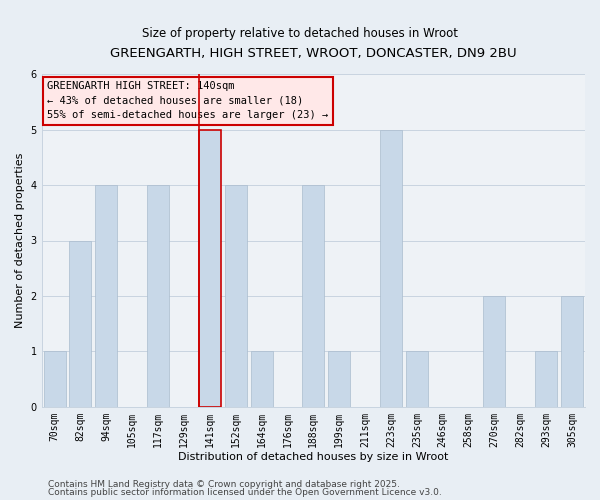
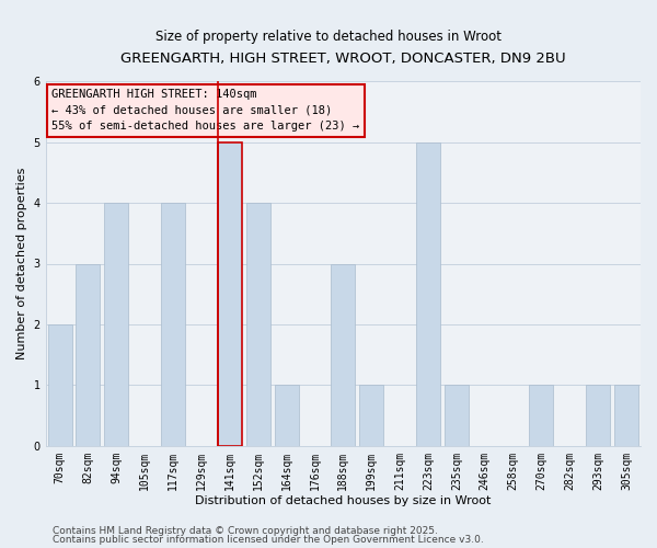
70sqm: 1 -> 2
188sqm: 4 -> 3
270sqm: 2 -> 1
305sqm: 2 -> 1
